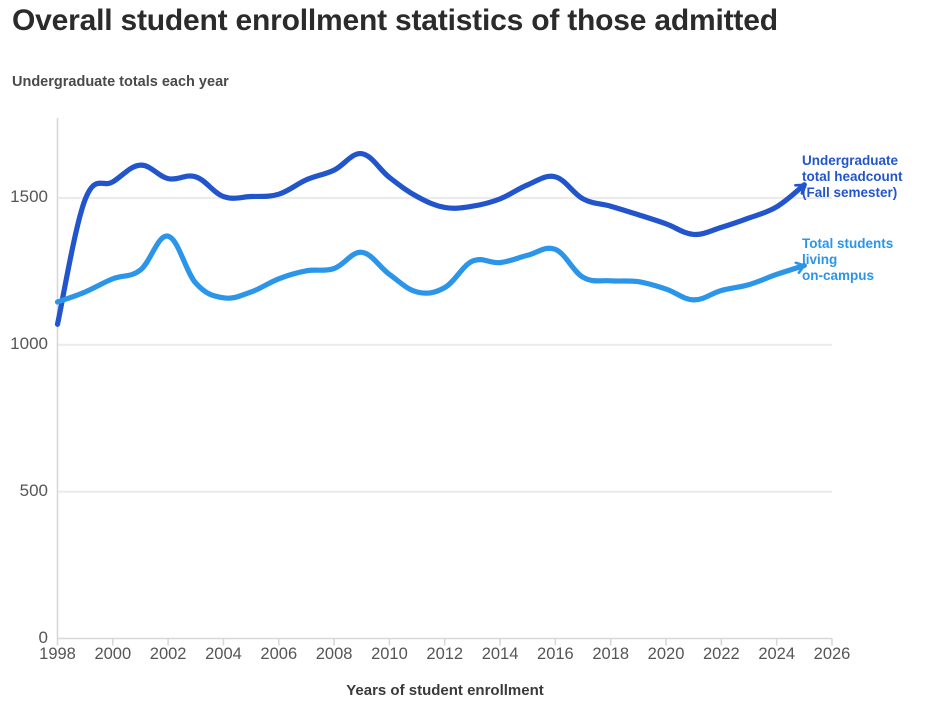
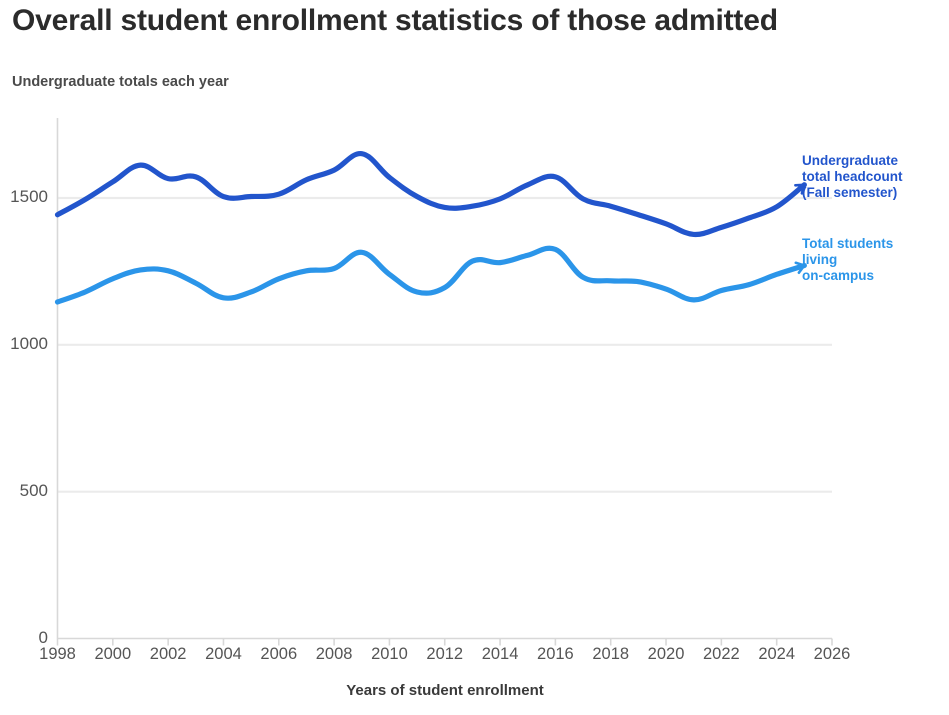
Undergraduate total headcount (Fall semester)/1998: 1070 -> 1440
Total students living on-campus/2002: 1370 -> 1250
